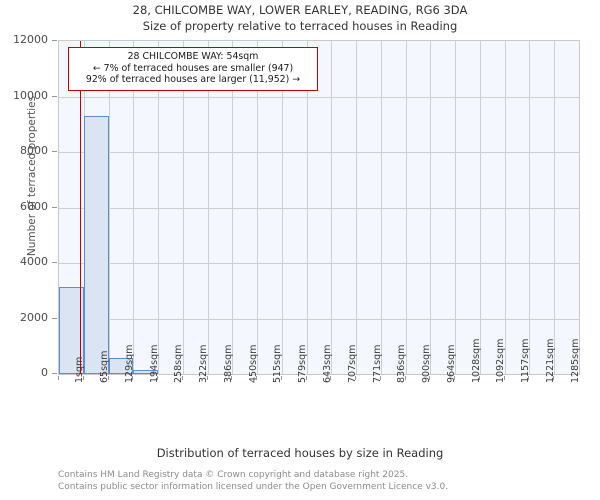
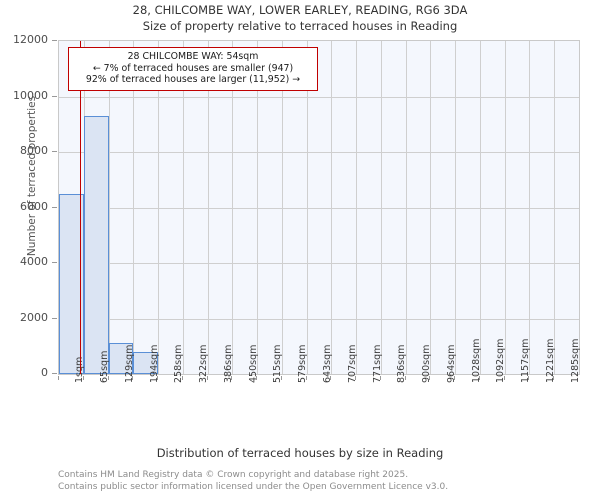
1sqm: 3200 -> 6500
129sqm: 600 -> 1100
194sqm: 100 -> 800
